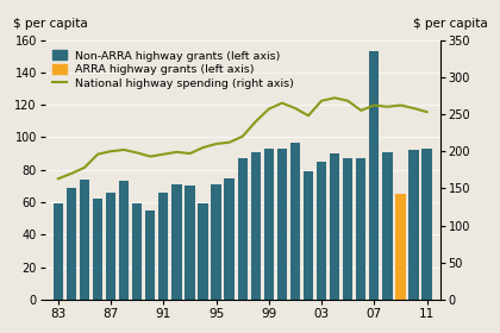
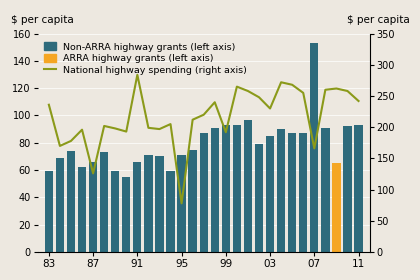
National highway spending (right axis)/83: 163 -> 236
National highway spending (right axis)/87: 200 -> 126
National highway spending (right axis)/91: 196 -> 284
National highway spending (right axis)/95: 210 -> 78
National highway spending (right axis)/99: 257 -> 192
National highway spending (right axis)/03: 268 -> 230
National highway spending (right axis)/07: 262 -> 166
National highway spending (right axis)/11: 253 -> 242
